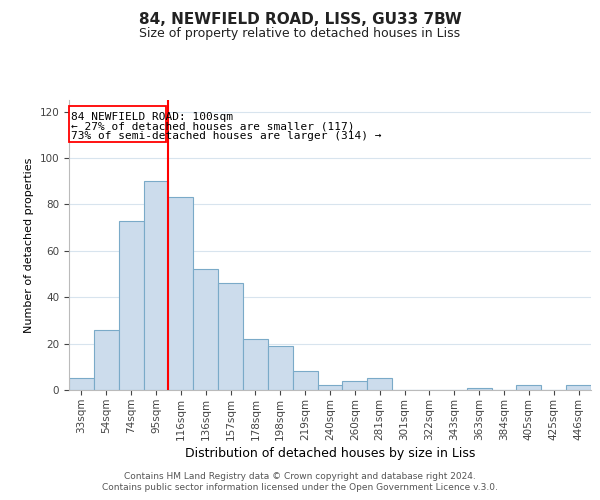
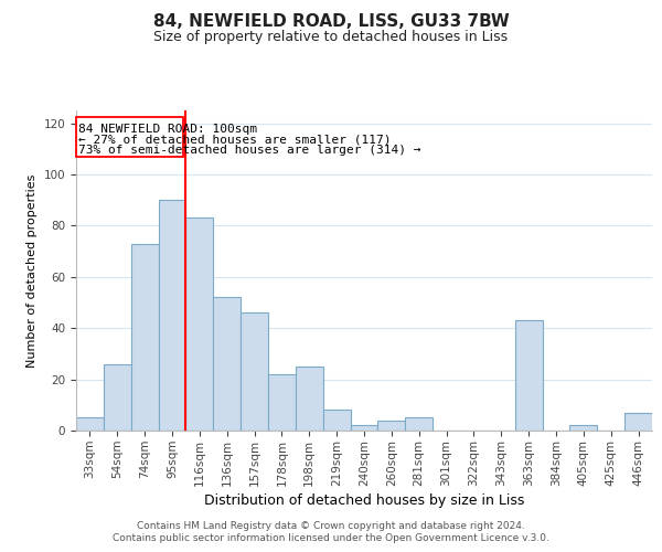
198sqm: 19 -> 25
363sqm: 1 -> 43
446sqm: 2 -> 7
